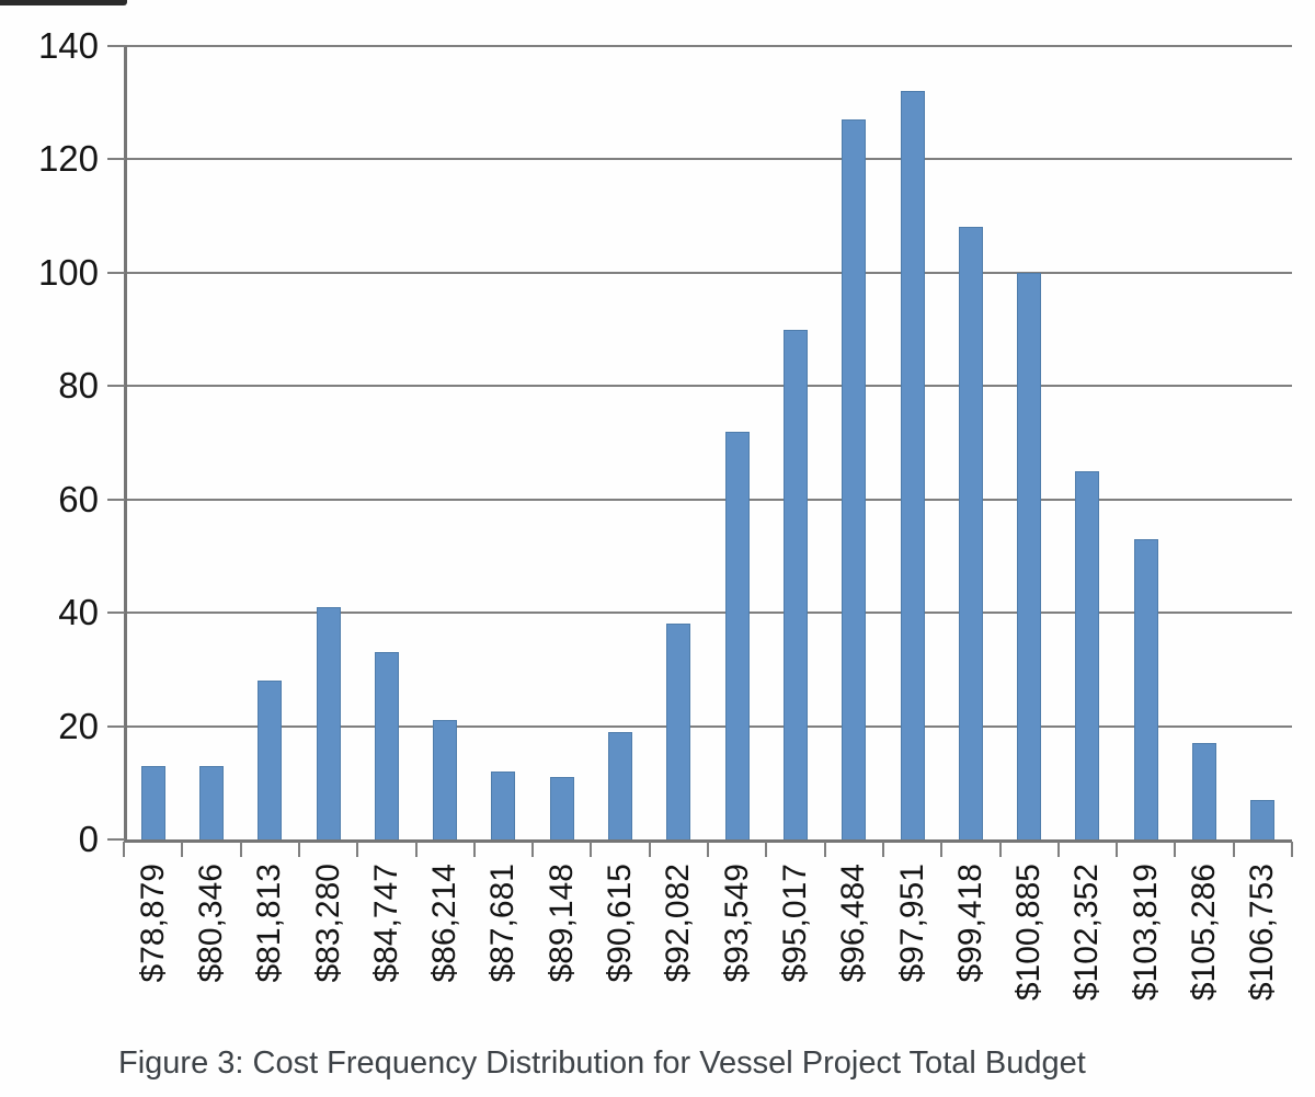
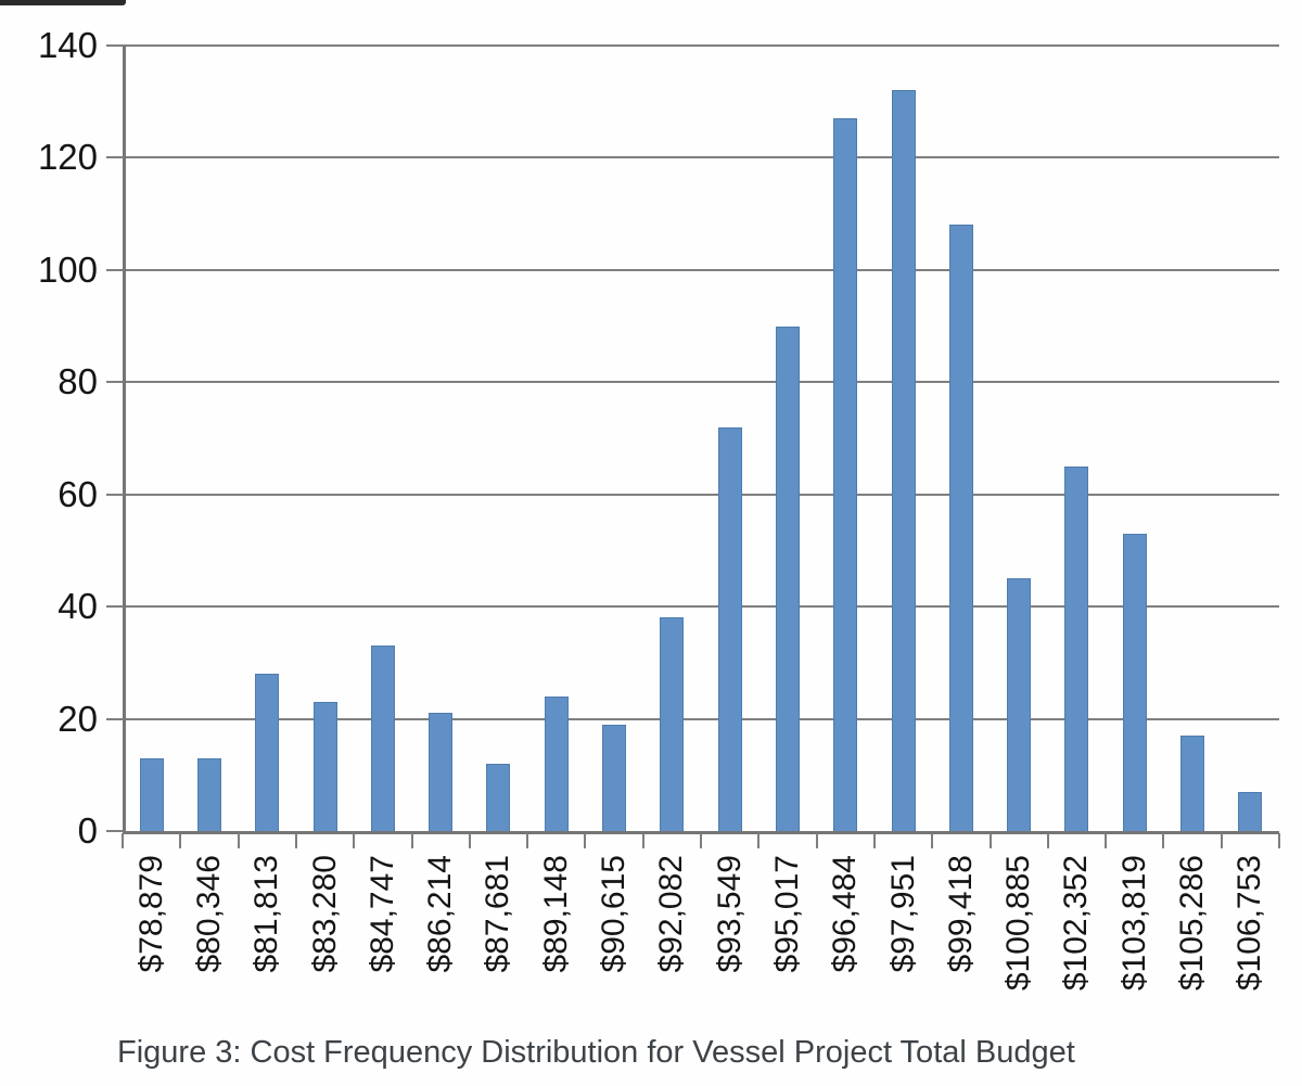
$83,280: 41 -> 23
$89,148: 11 -> 24
$100,885: 100 -> 45
